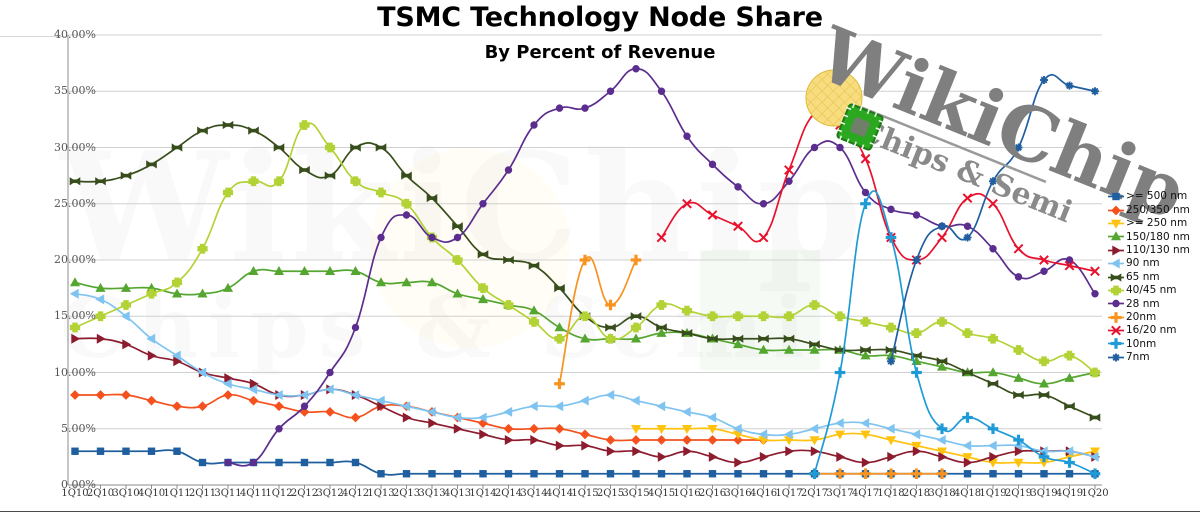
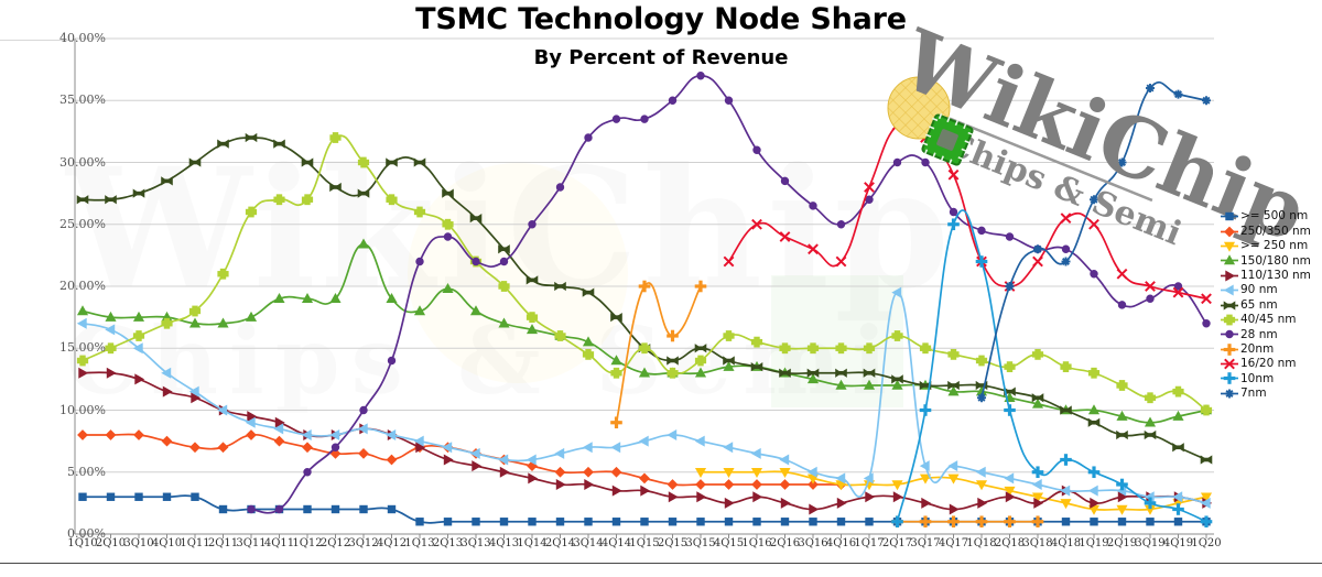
150/180 nm/3Q12: 19.0% -> 23.4%
150/180 nm/2Q13: 18.0% -> 19.8%
90 nm/2Q17: 5.0% -> 19.5%
110/130 nm/4Q18: 2.0% -> 3.5%
